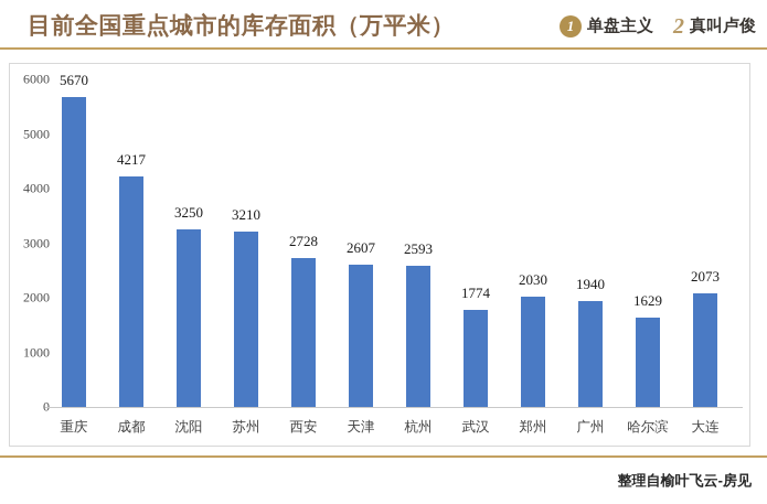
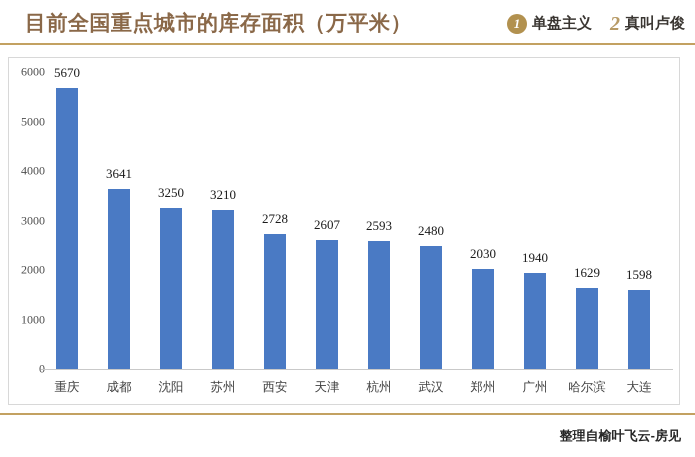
成都: 4217 -> 3641
武汉: 1774 -> 2480
大连: 2073 -> 1598
